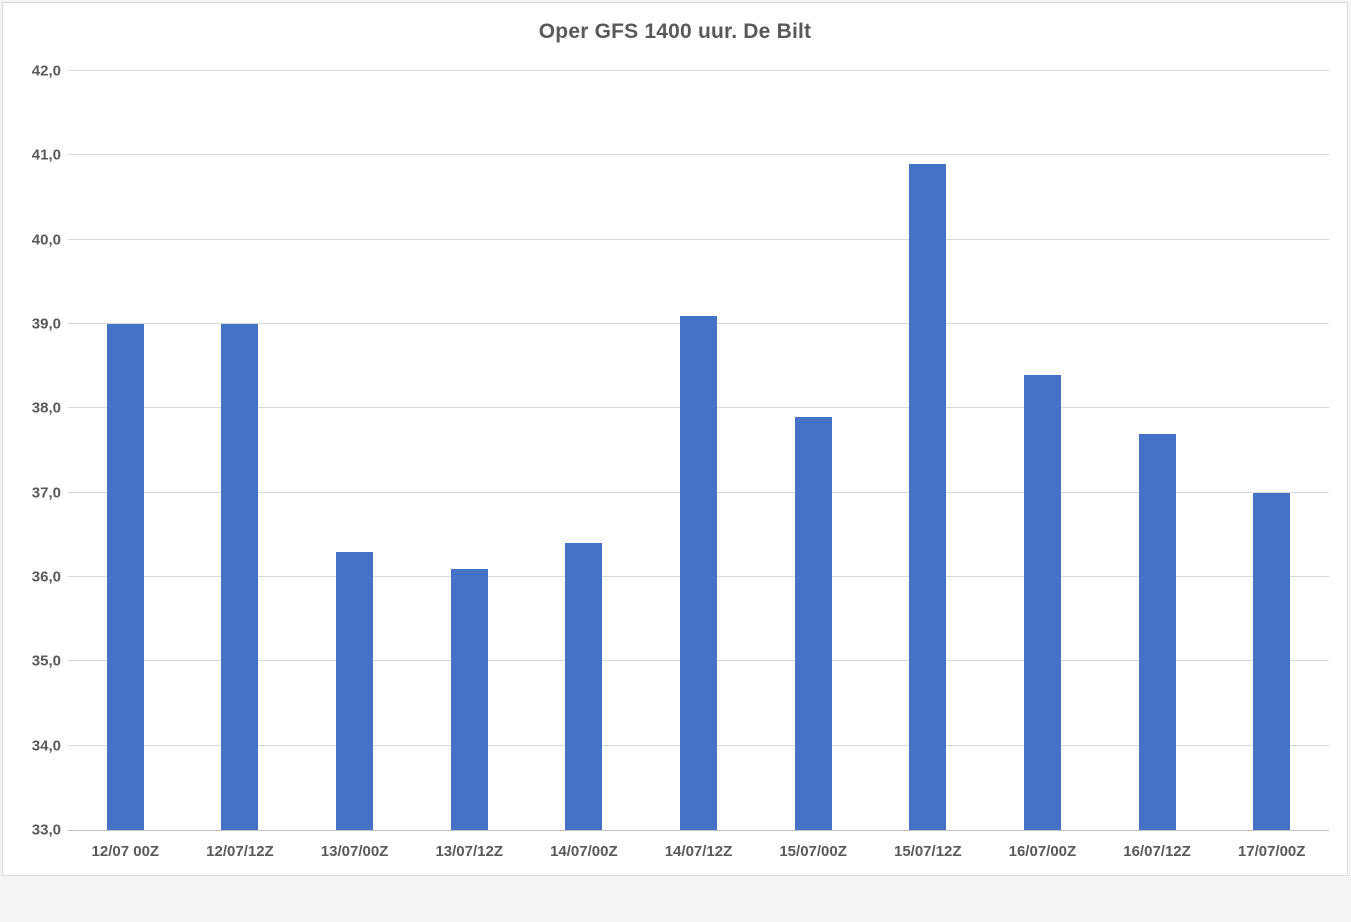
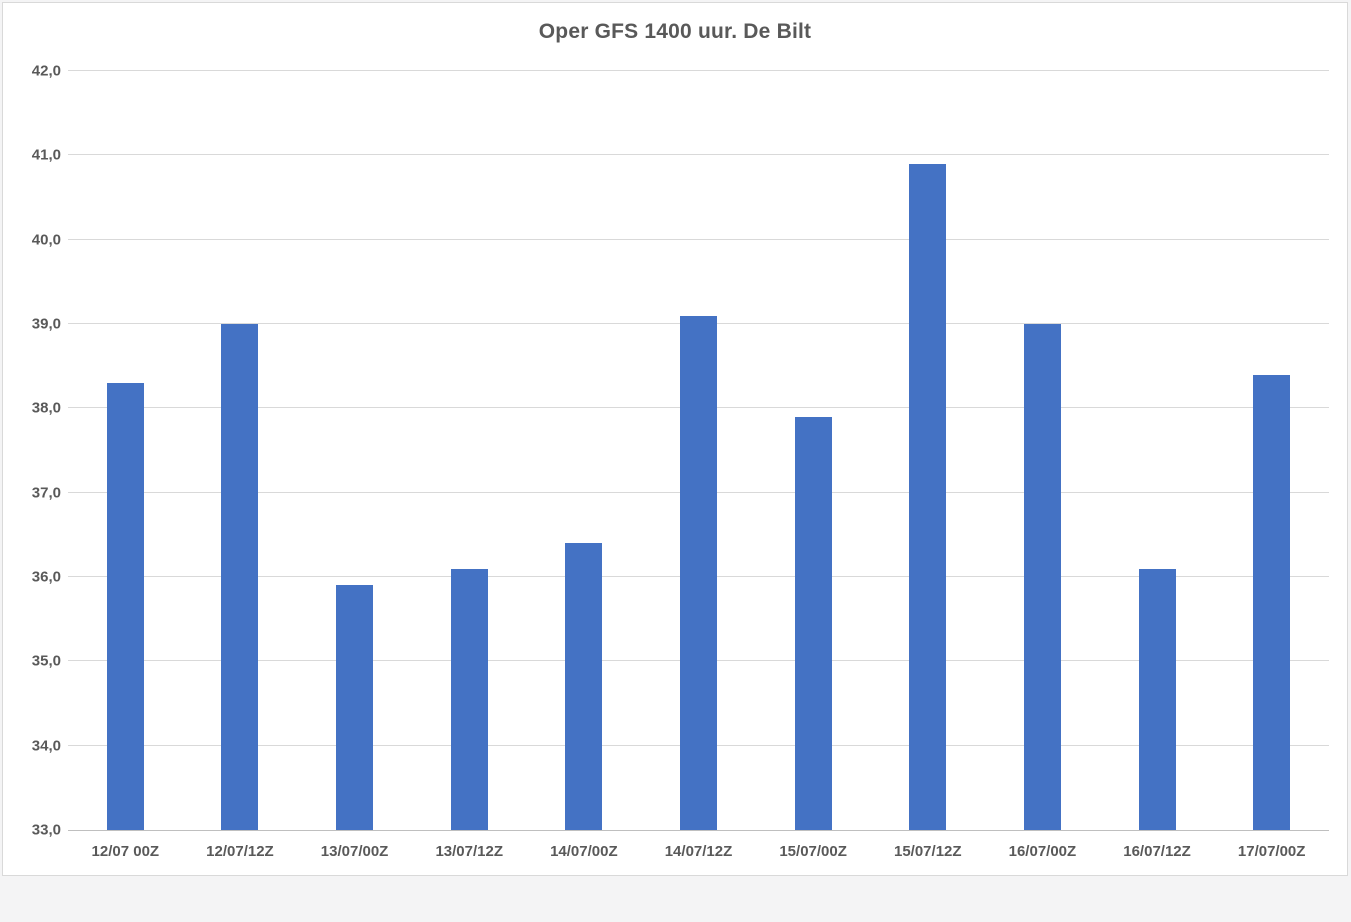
12/07 00Z: 39,0 -> 38,3
13/07/00Z: 36,3 -> 35,9
16/07/00Z: 38,4 -> 39,0
16/07/12Z: 37,7 -> 36,1
17/07/00Z: 37,0 -> 38,4
